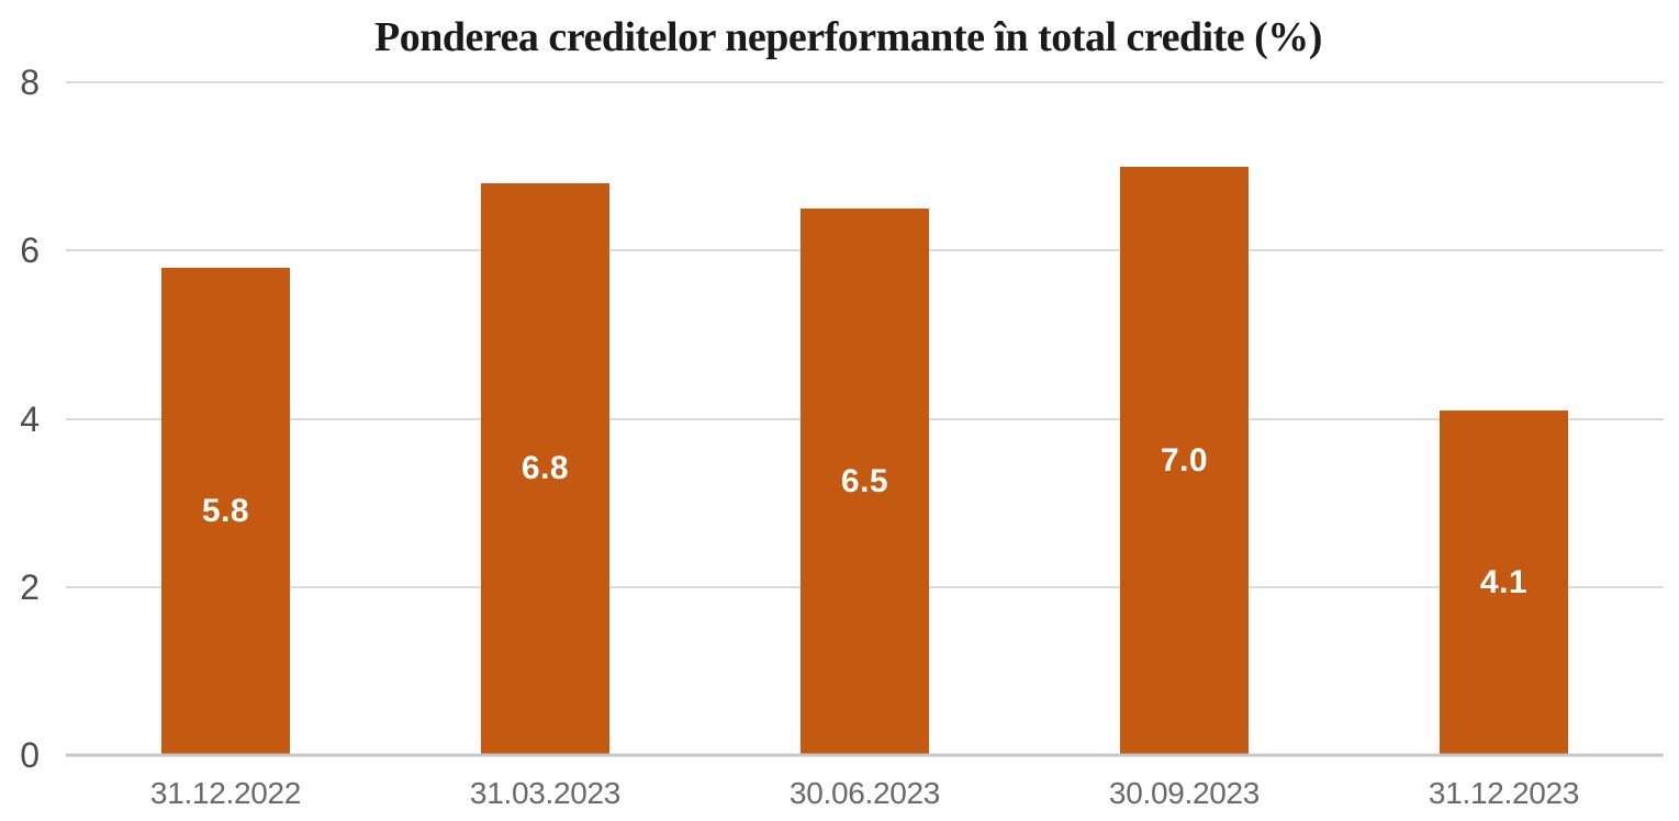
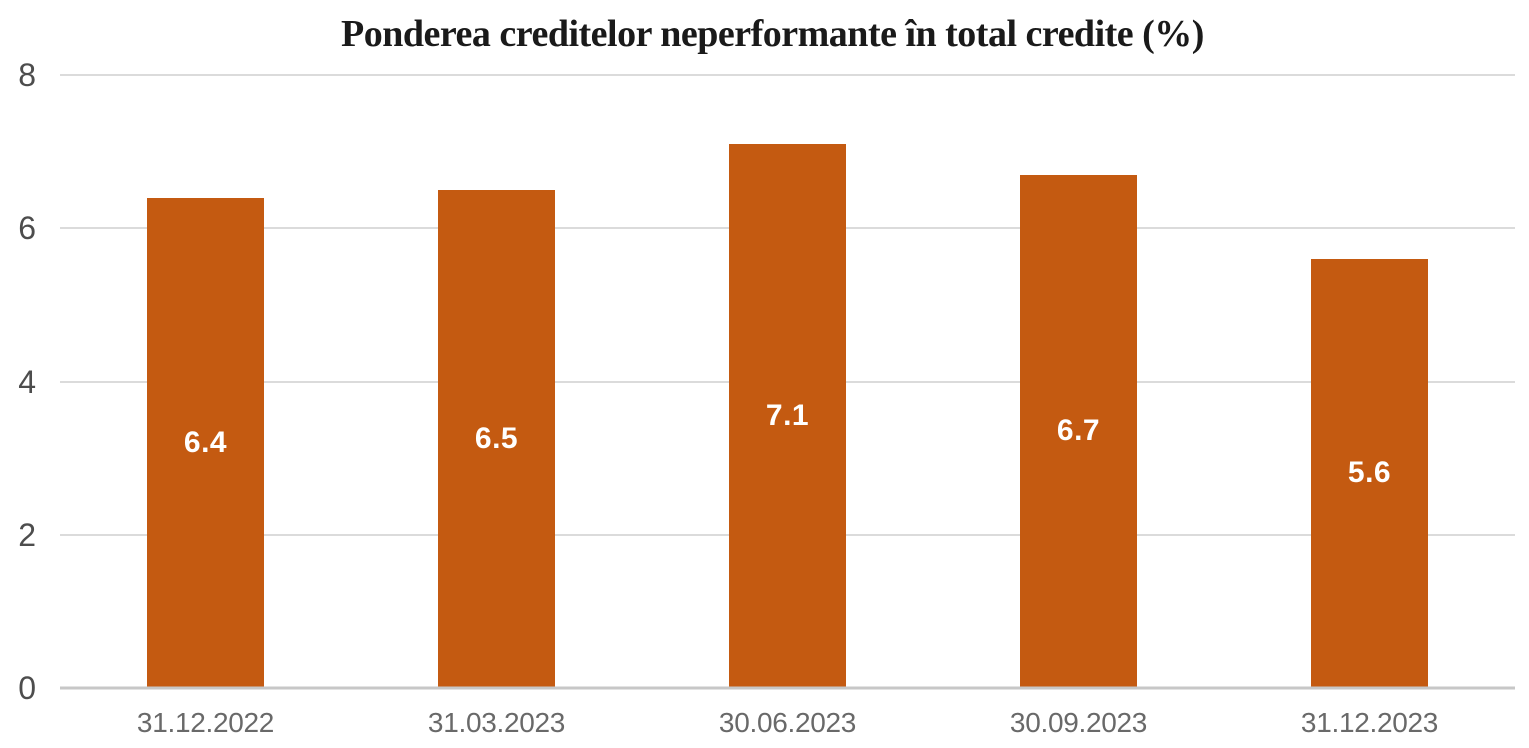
31.12.2022: 5.8 -> 6.4
31.03.2023: 6.8 -> 6.5
30.06.2023: 6.5 -> 7.1
30.09.2023: 7.0 -> 6.7
31.12.2023: 4.1 -> 5.6
